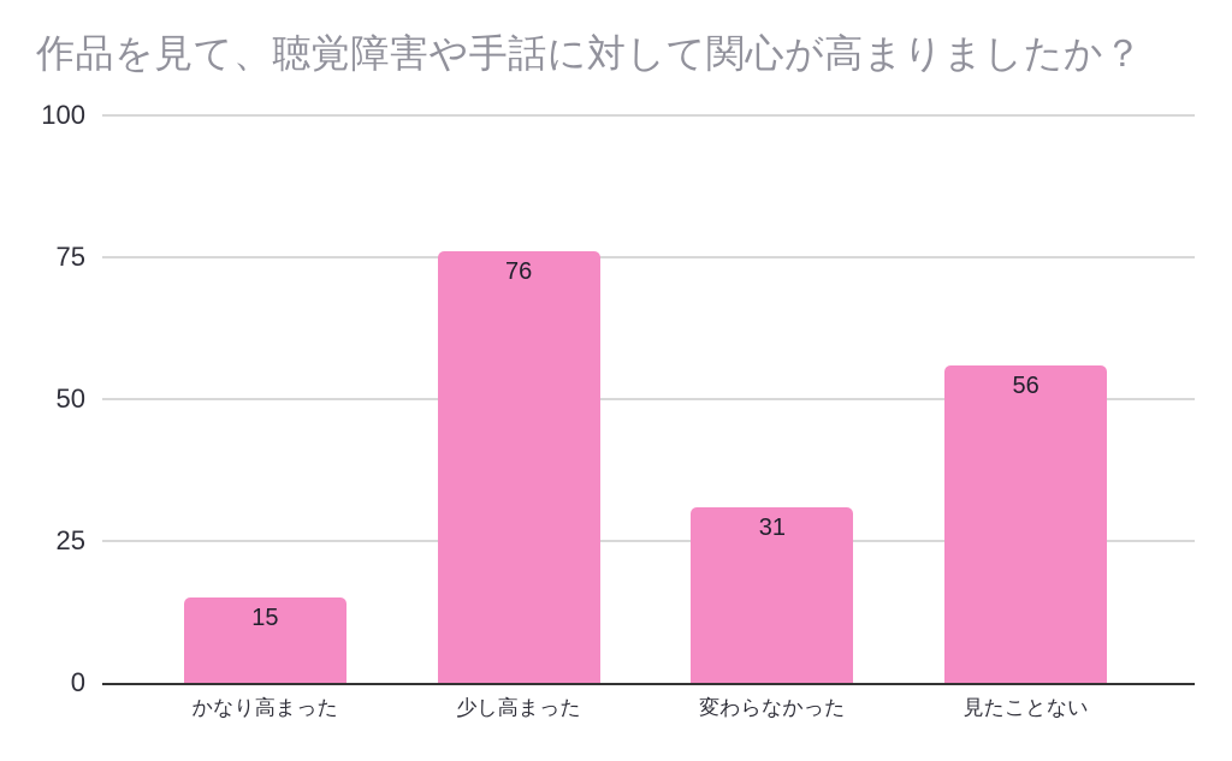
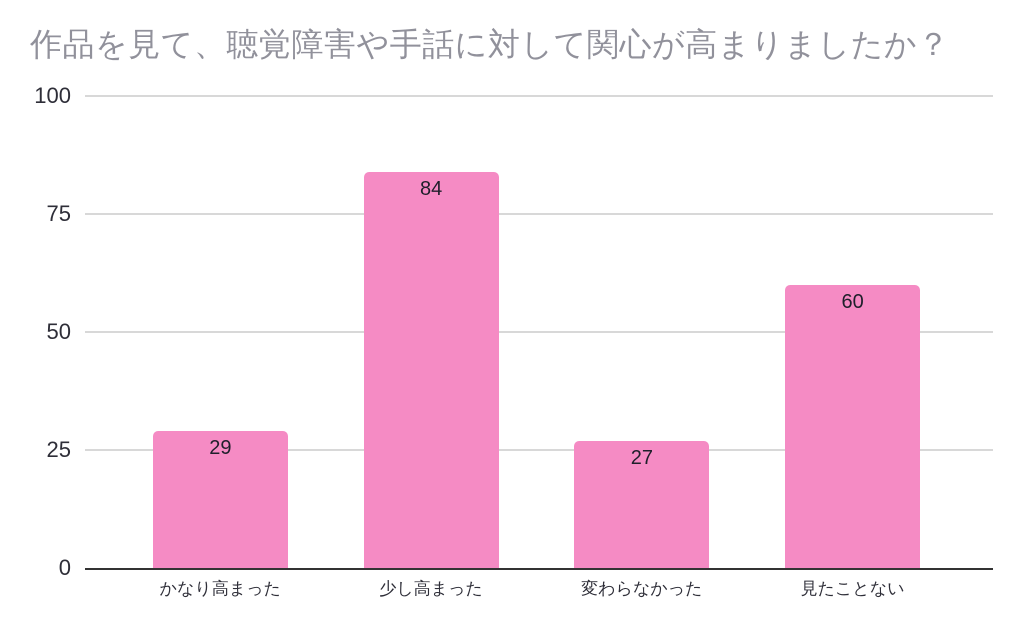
かなり高まった: 15 -> 29
少し高まった: 76 -> 84
変わらなかった: 31 -> 27
見たことない: 56 -> 60
